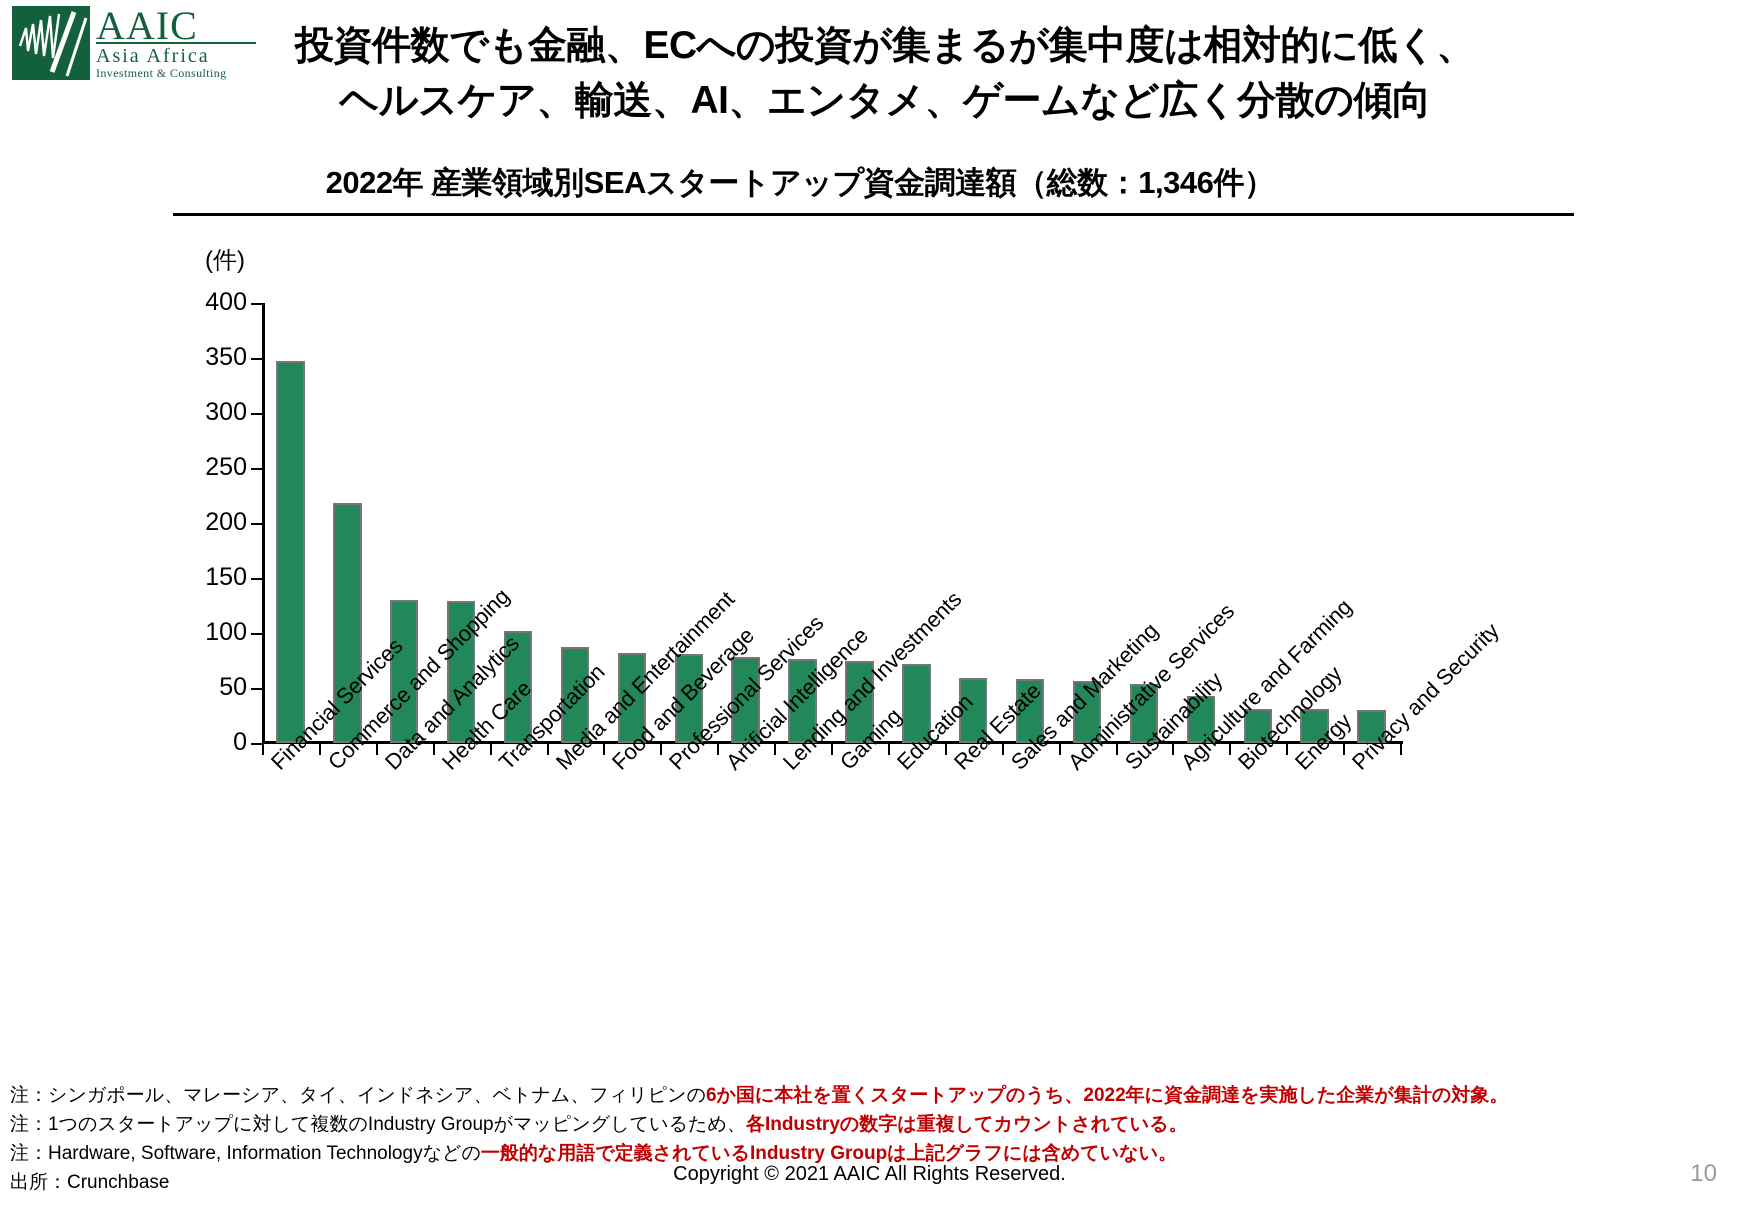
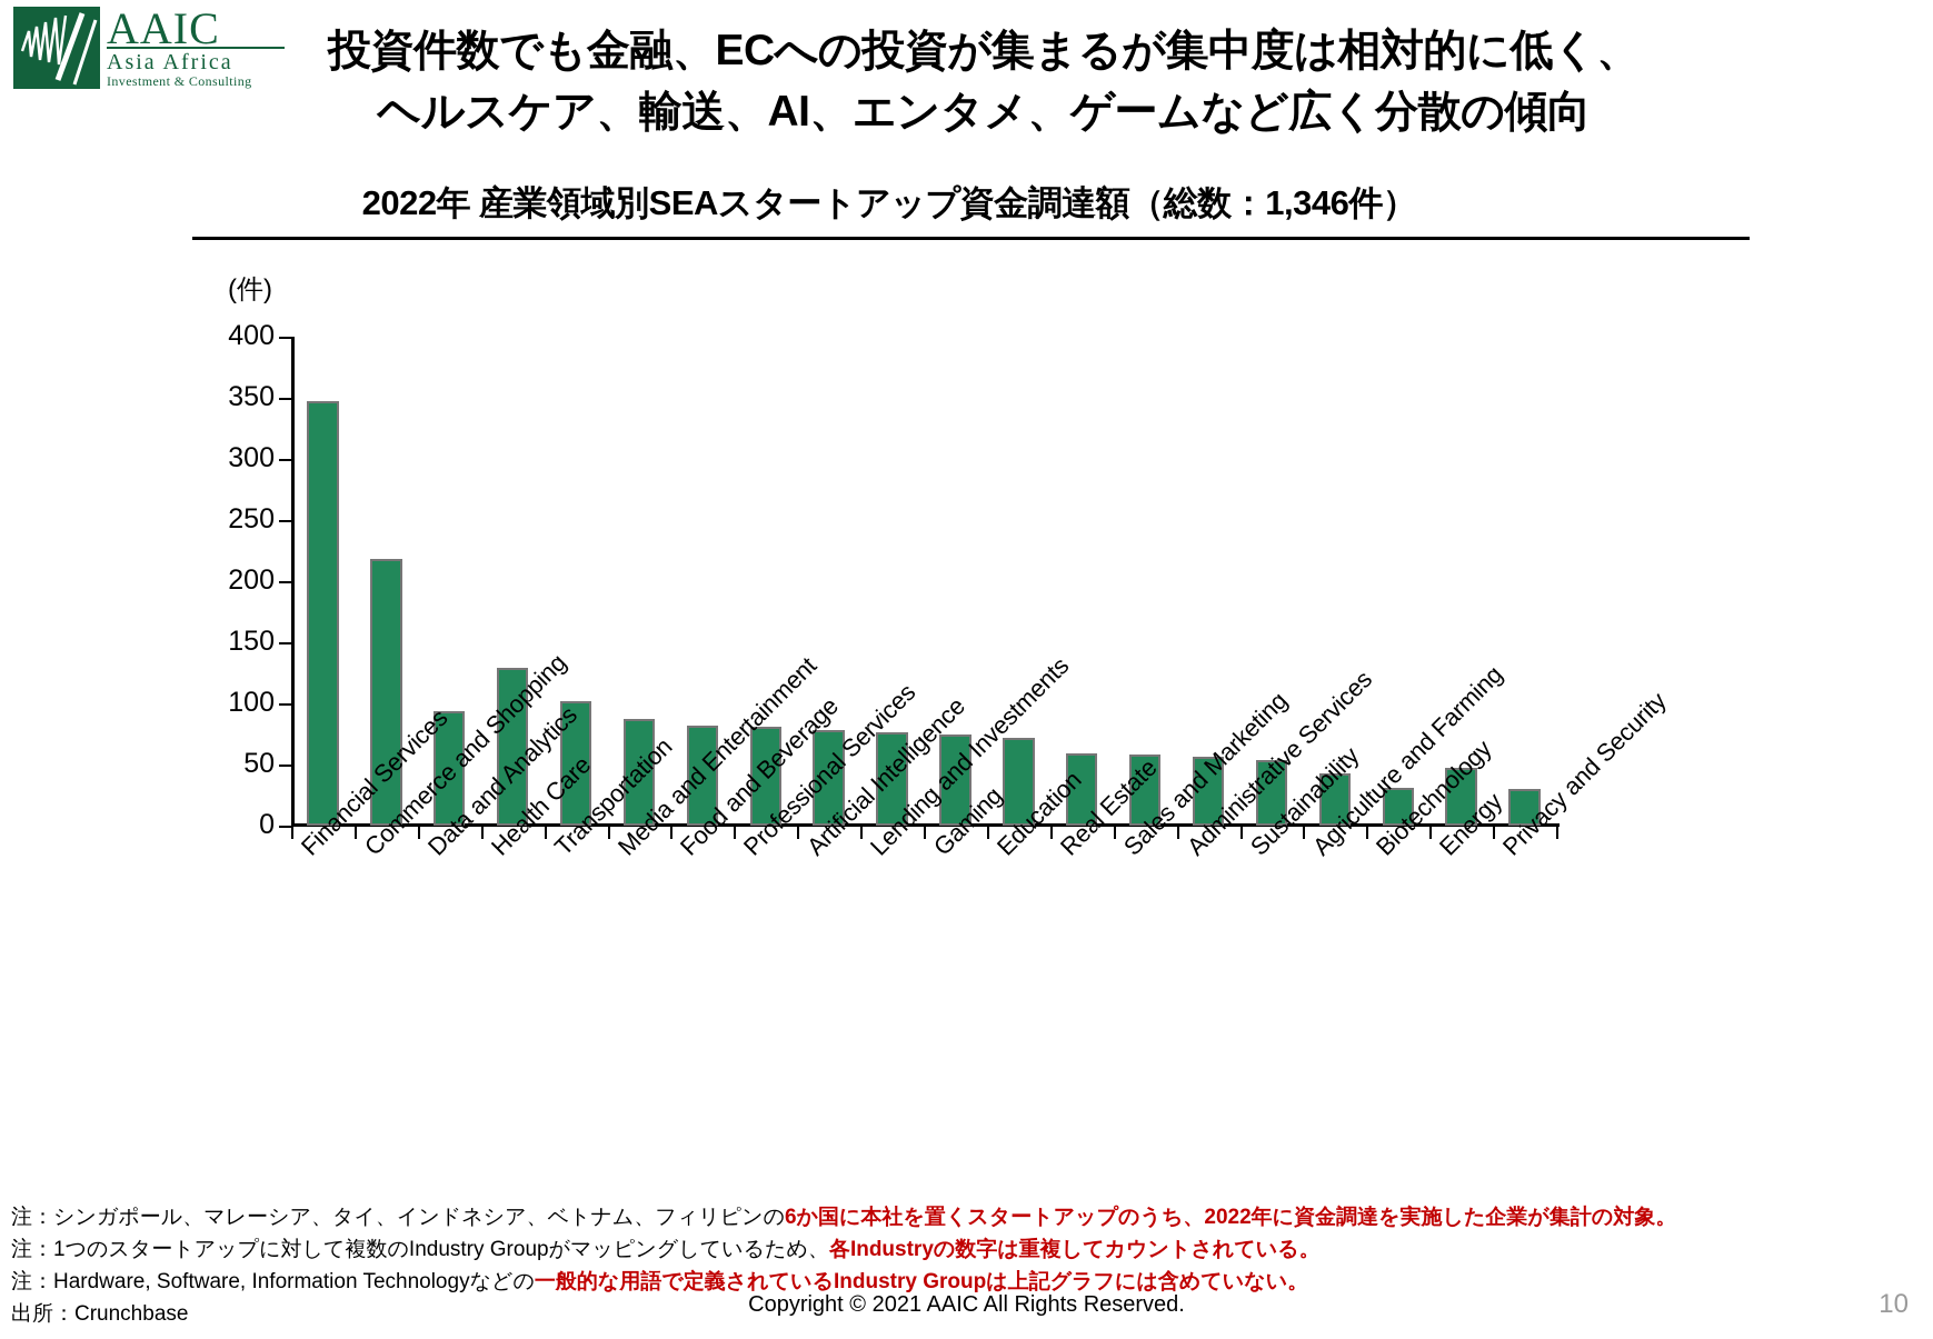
Data and Analytics: 130 -> 94
Energy: 31 -> 47
